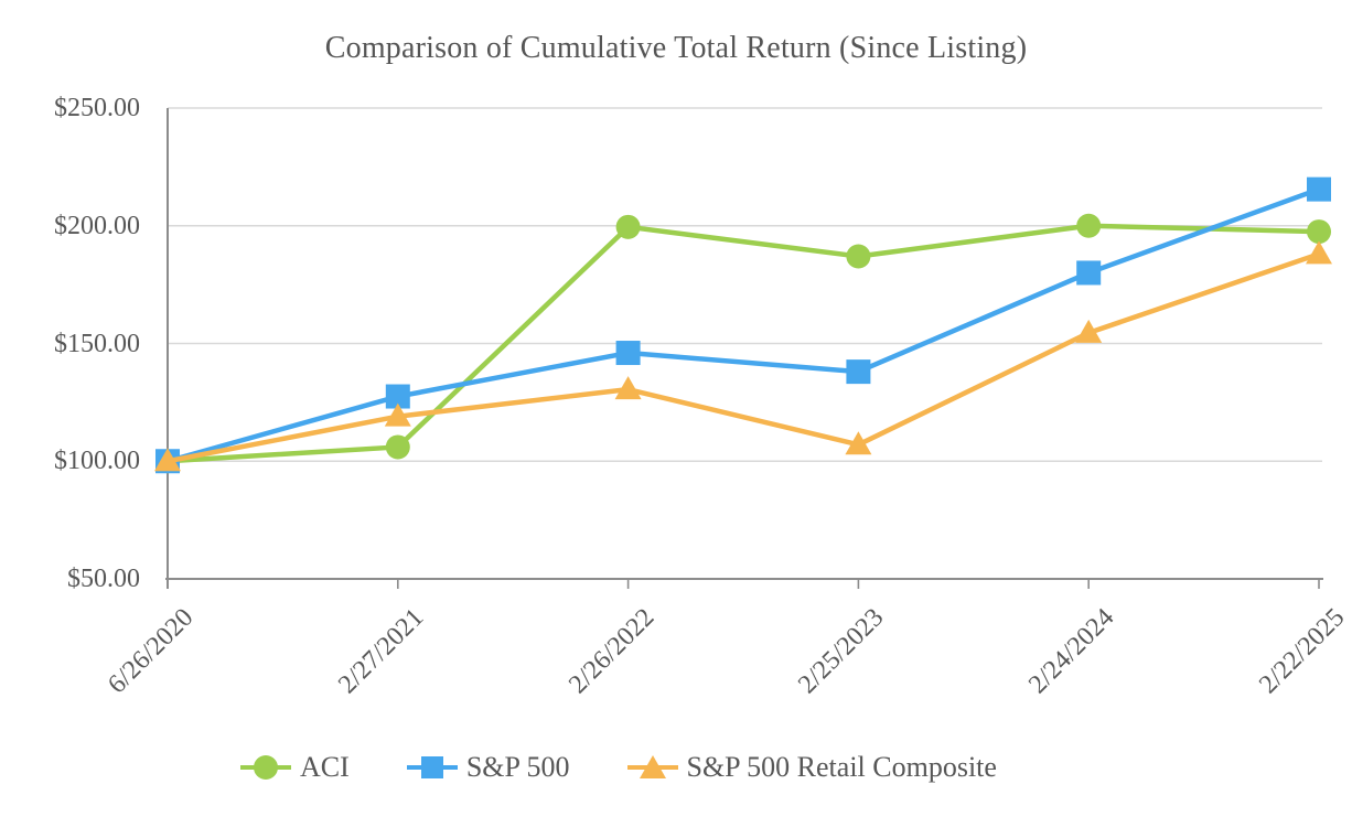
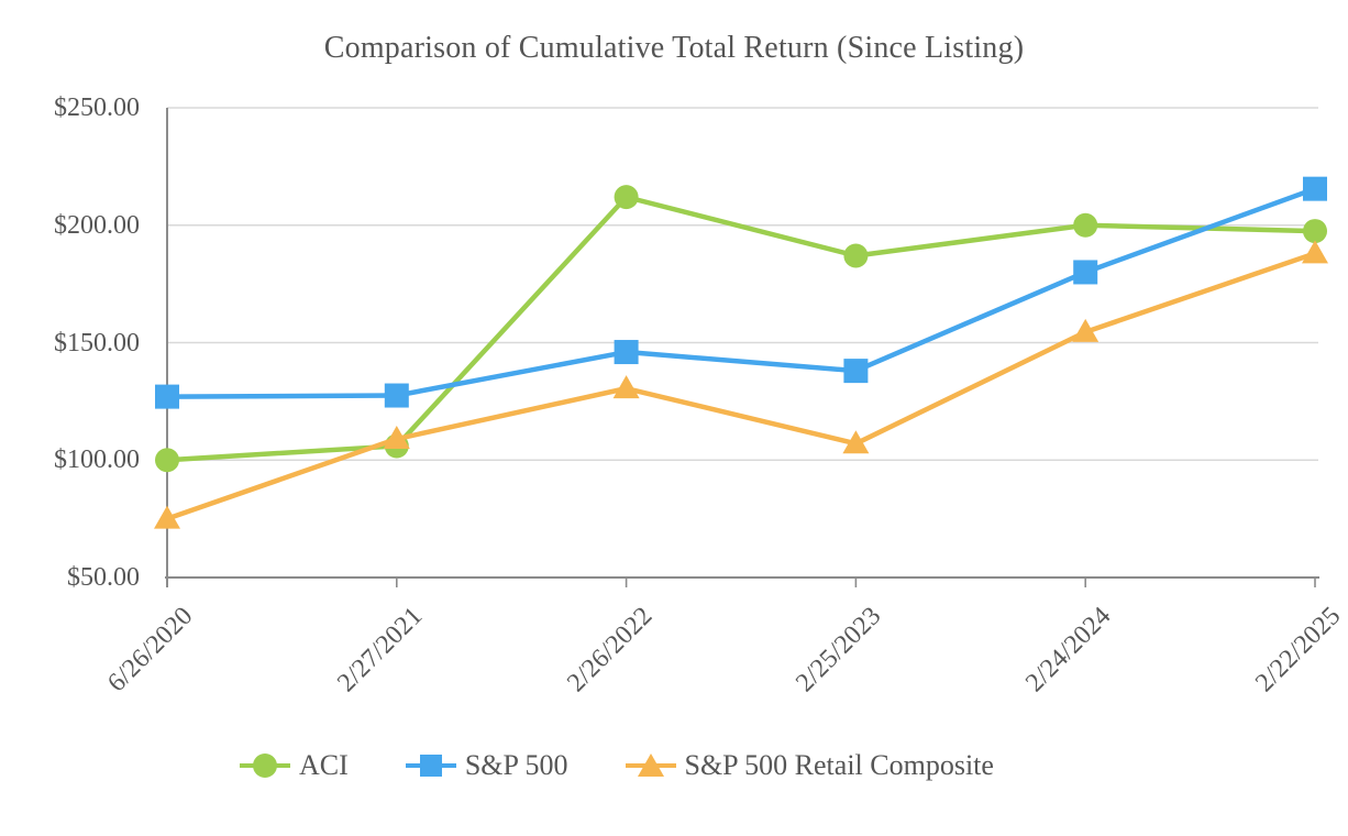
S&P 500/6/26/2020: $100 -> $127
S&P 500 Retail Composite/6/26/2020: $100 -> $75
S&P 500 Retail Composite/2/27/2021: $119 -> $109
ACI/2/26/2022: $200 -> $212
